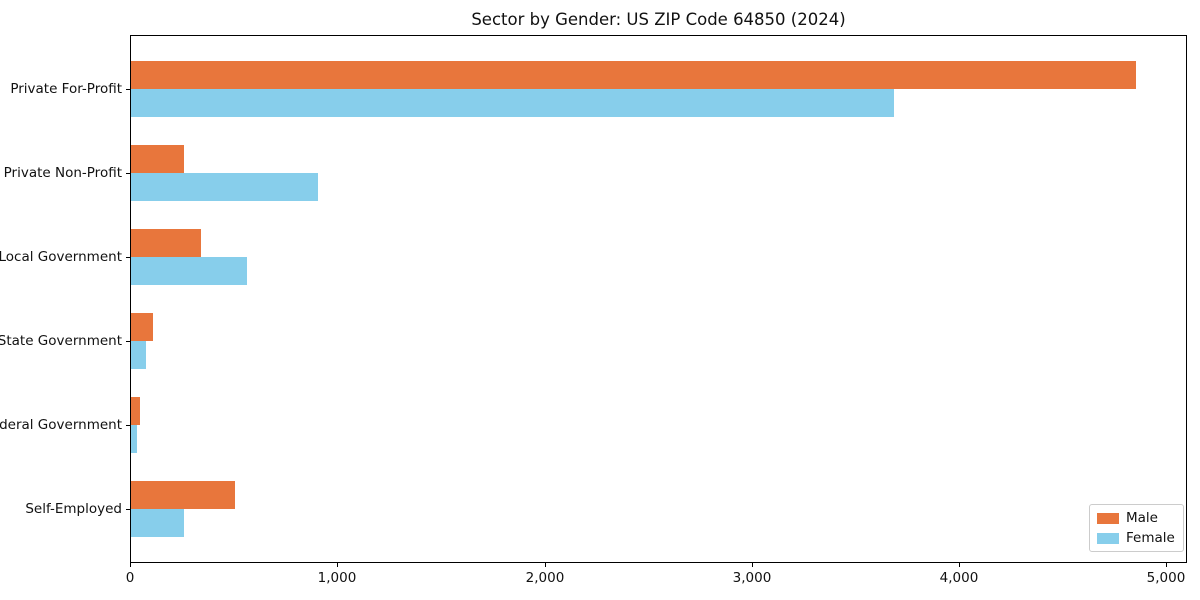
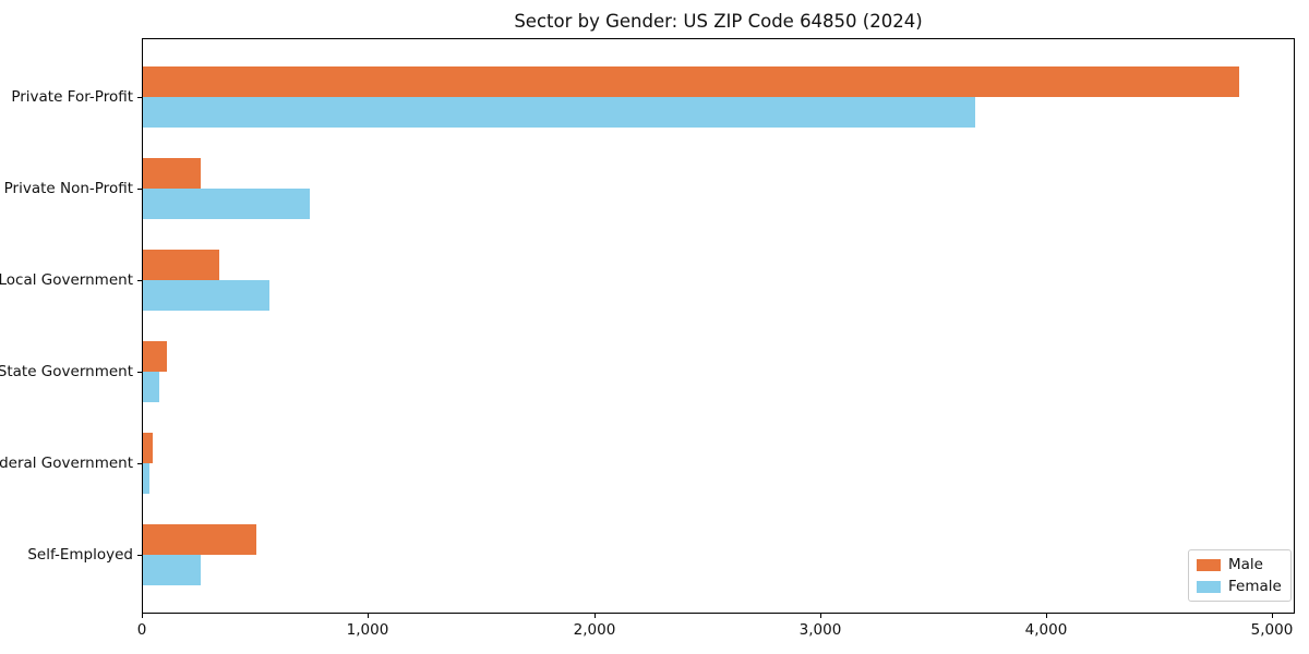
Female/Private Non-Profit: 900 -> 740
